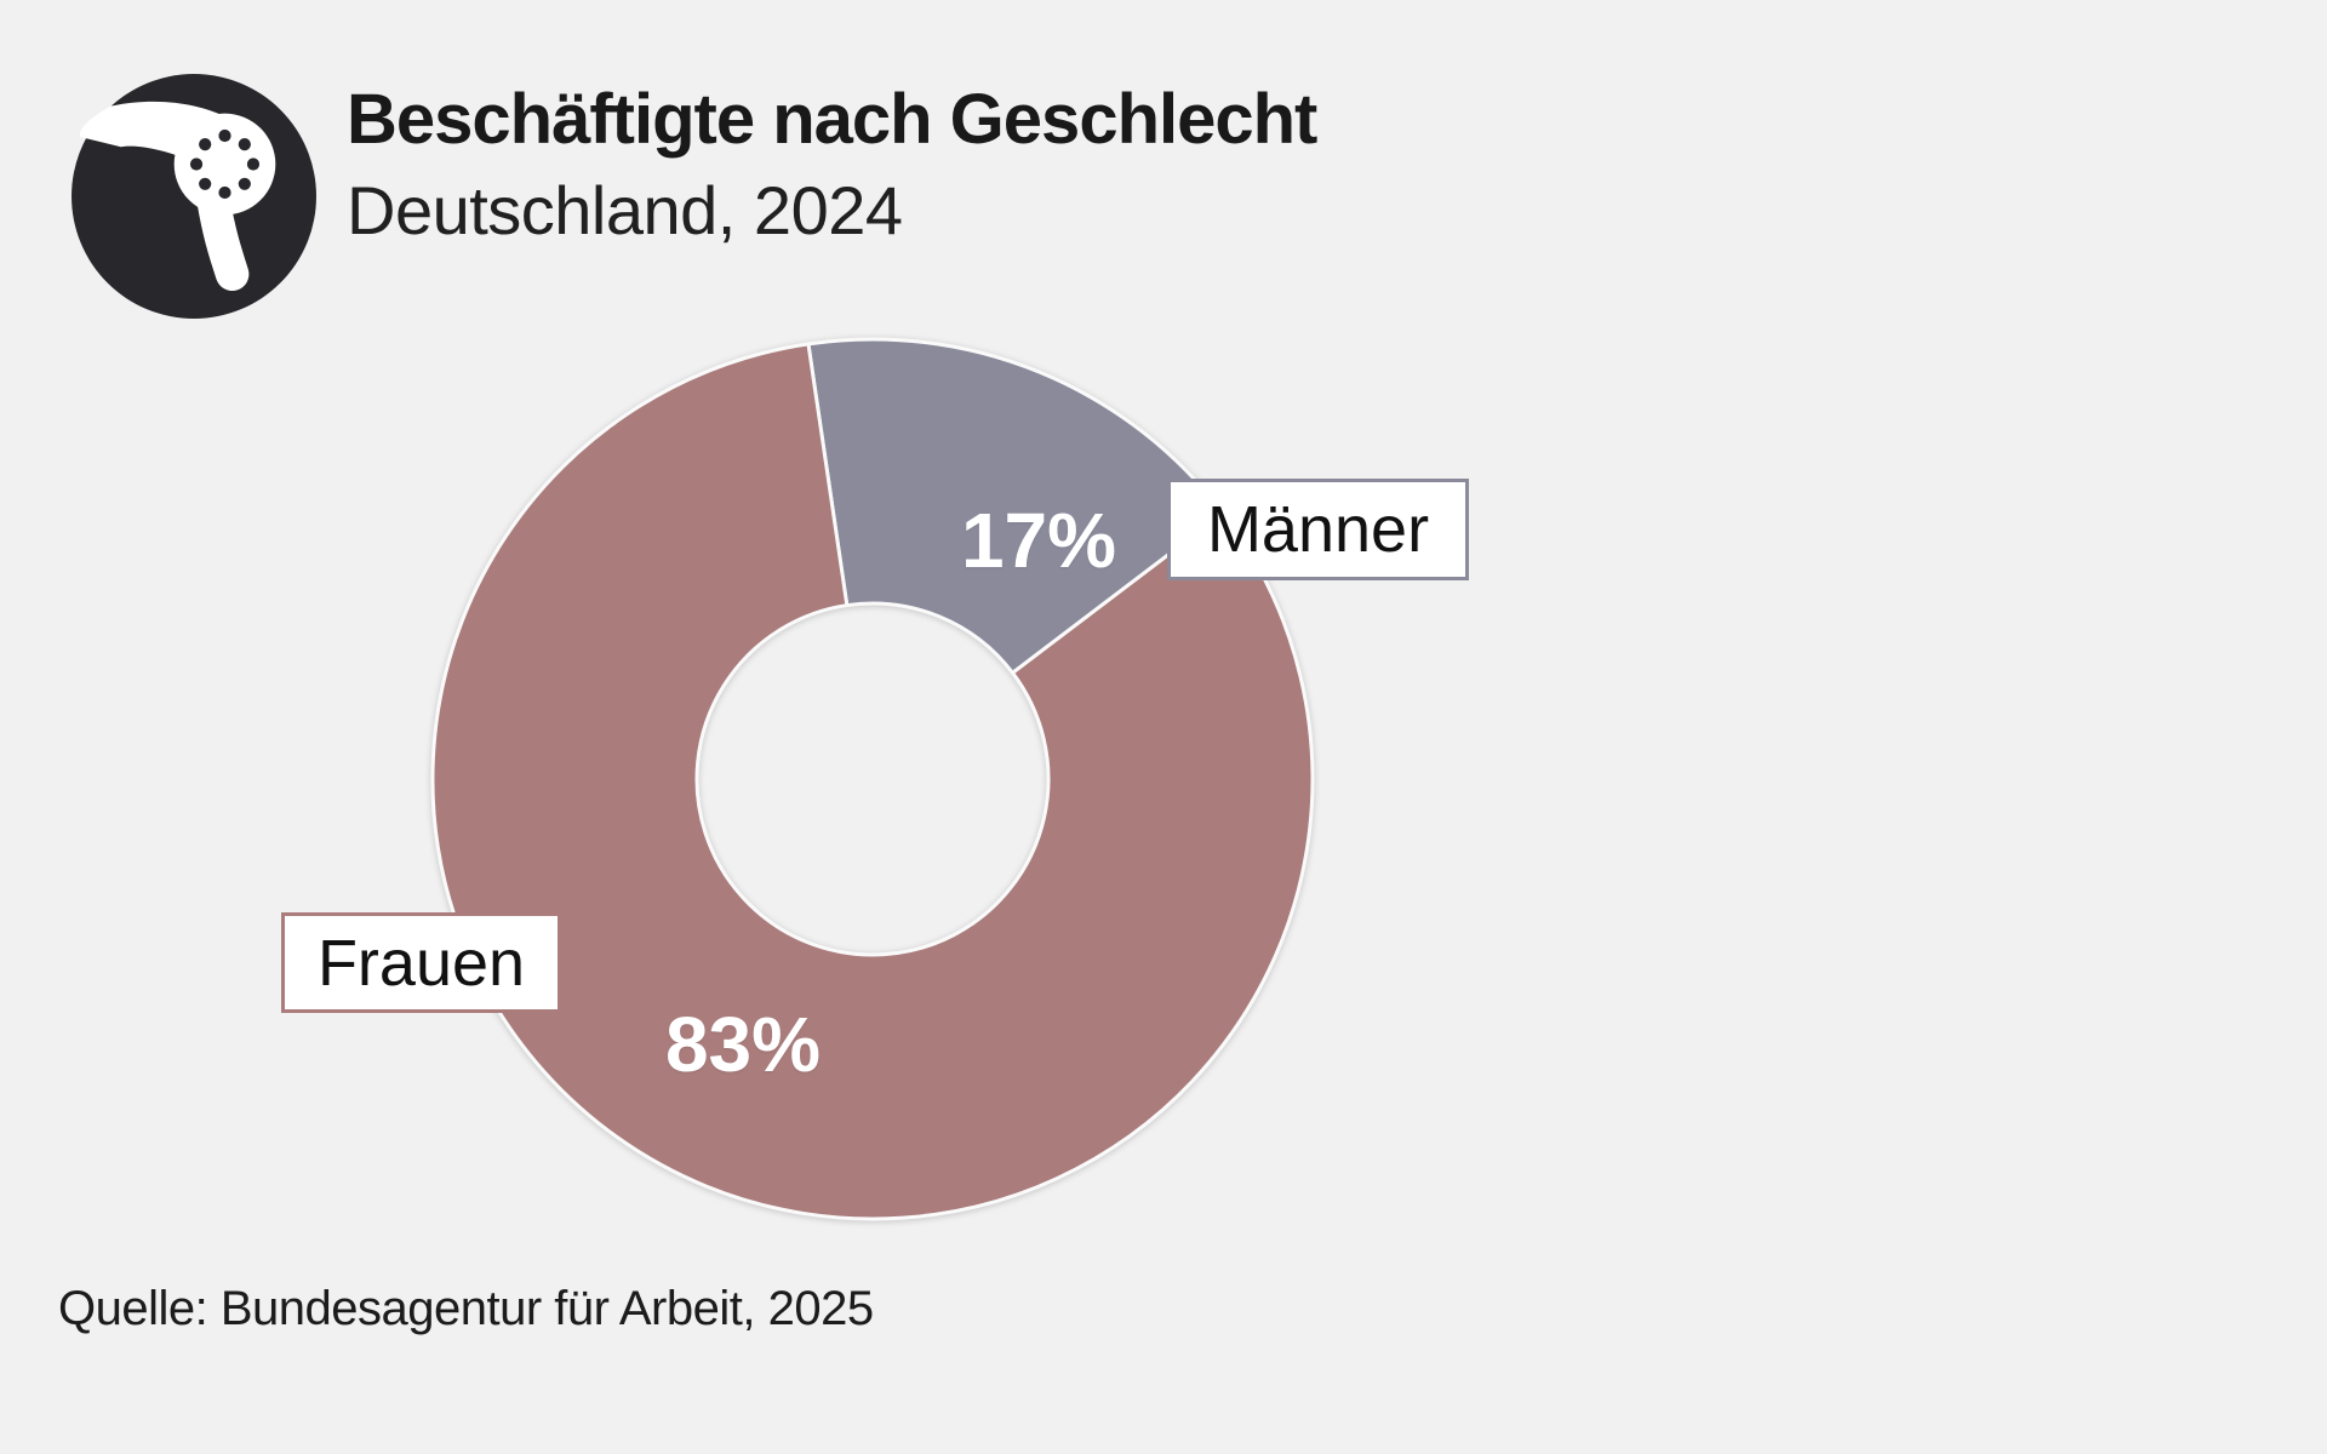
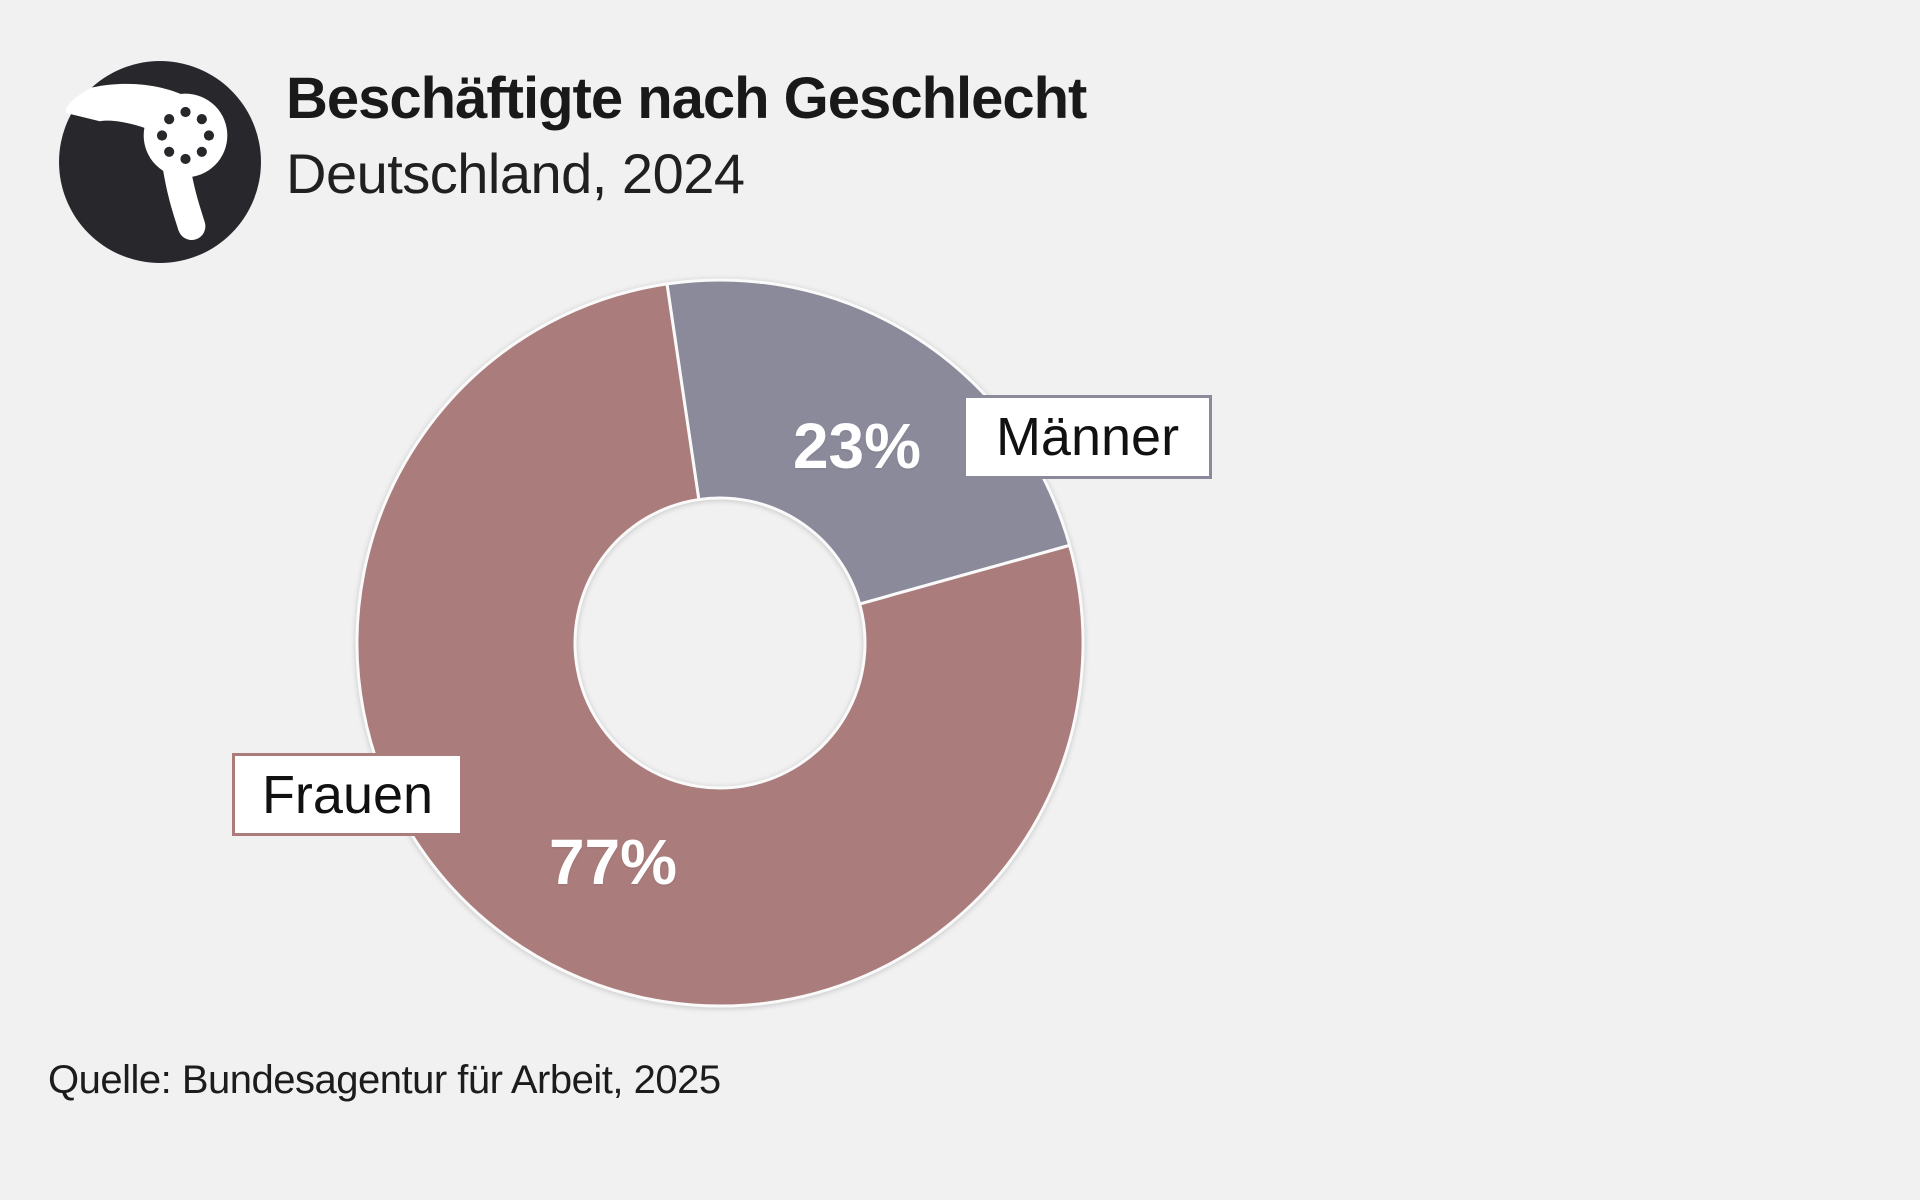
Männer: 17% -> 23%
Frauen: 83% -> 77%
